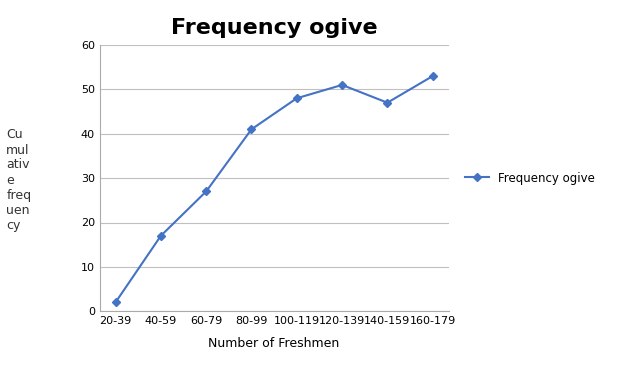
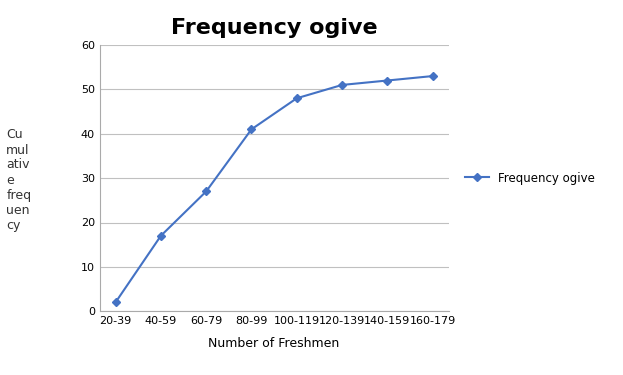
140-159: 47 -> 52
